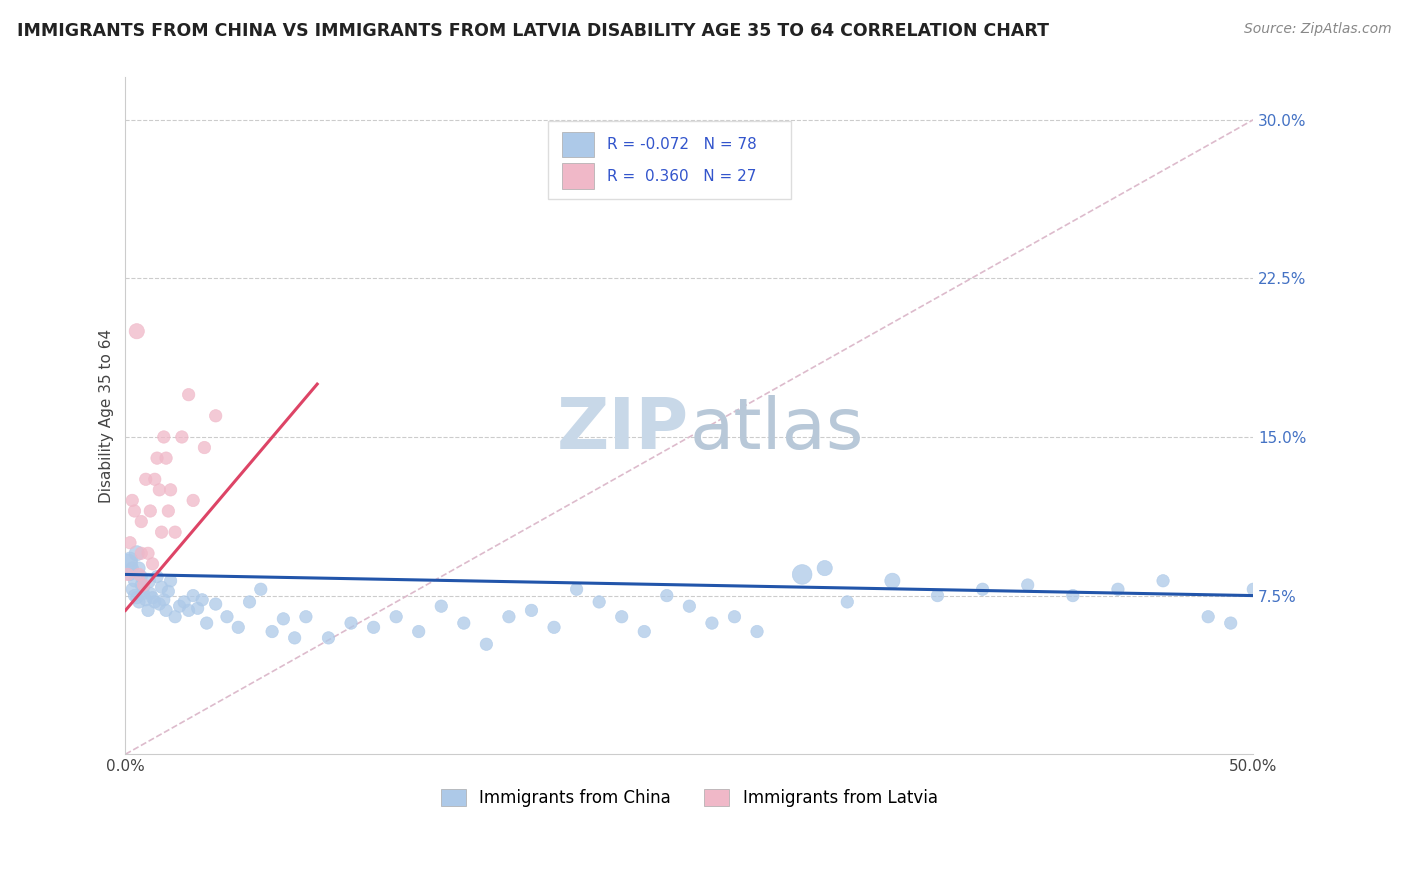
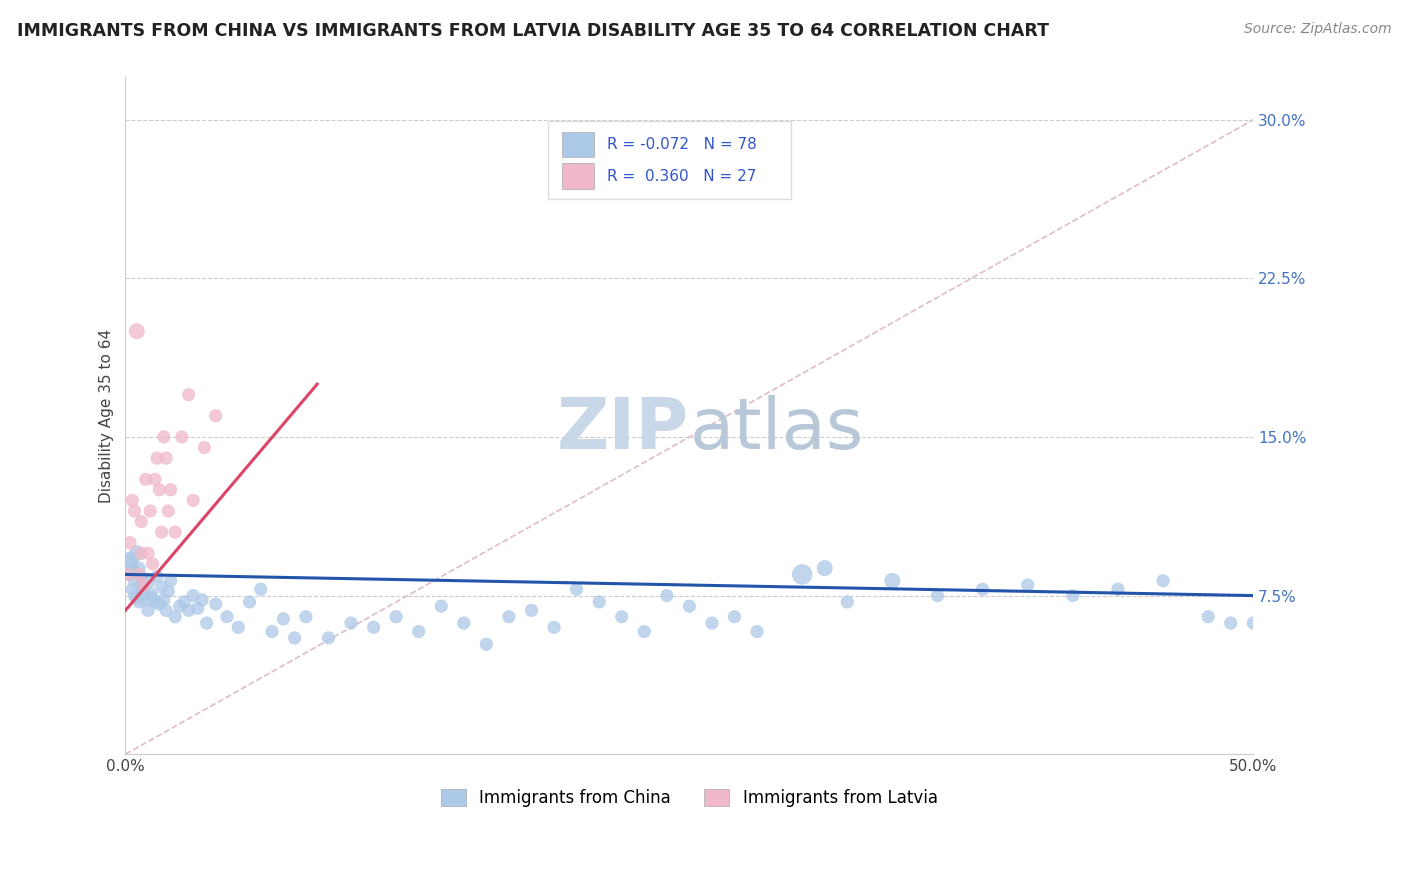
Immigrants from China/50.0%: 7.8% -> 6.2%
